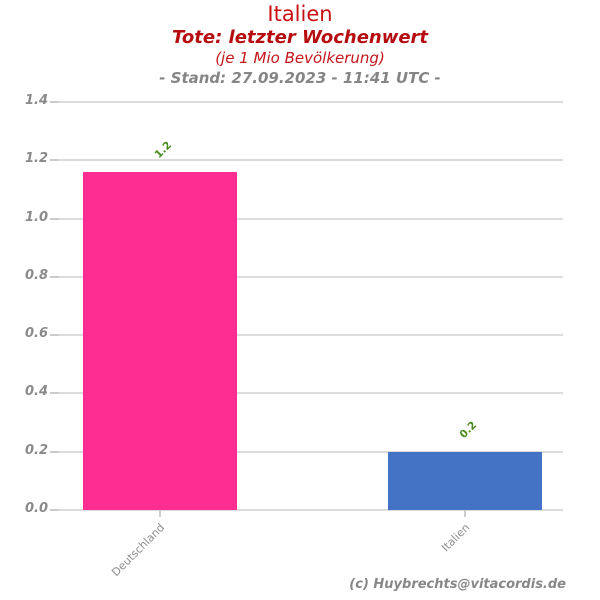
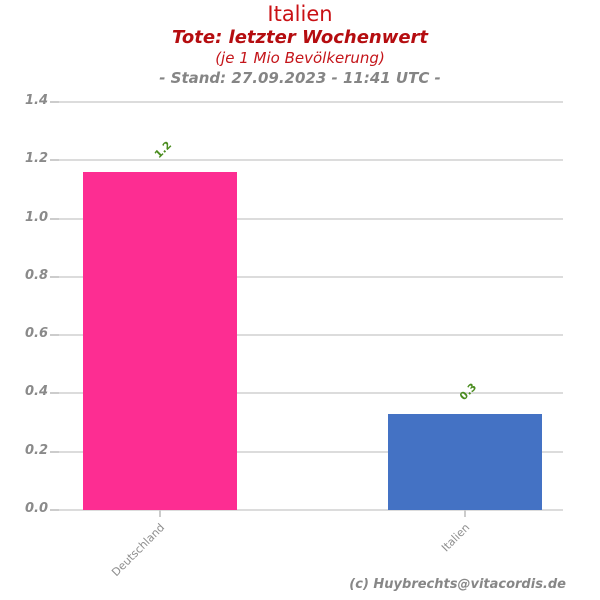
Italien: 0.2 -> 0.3
